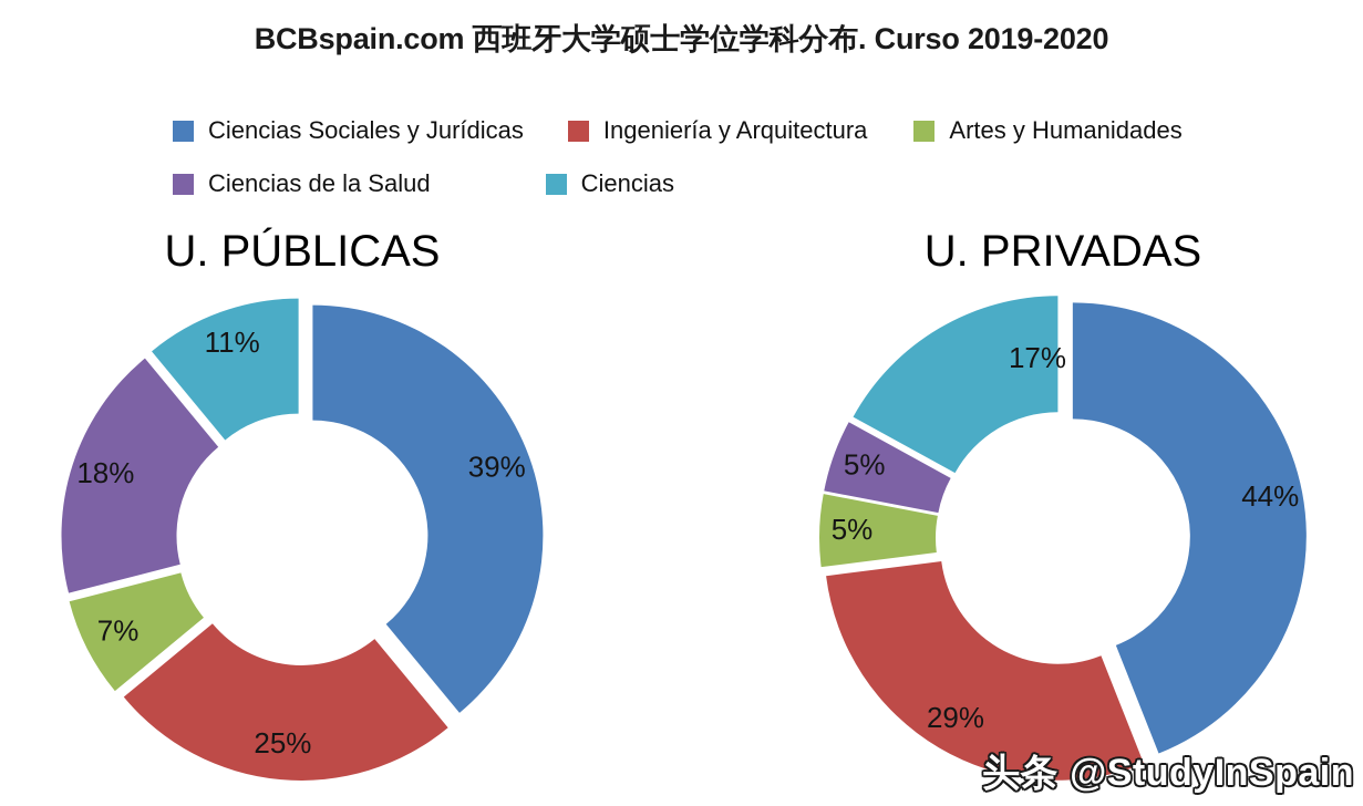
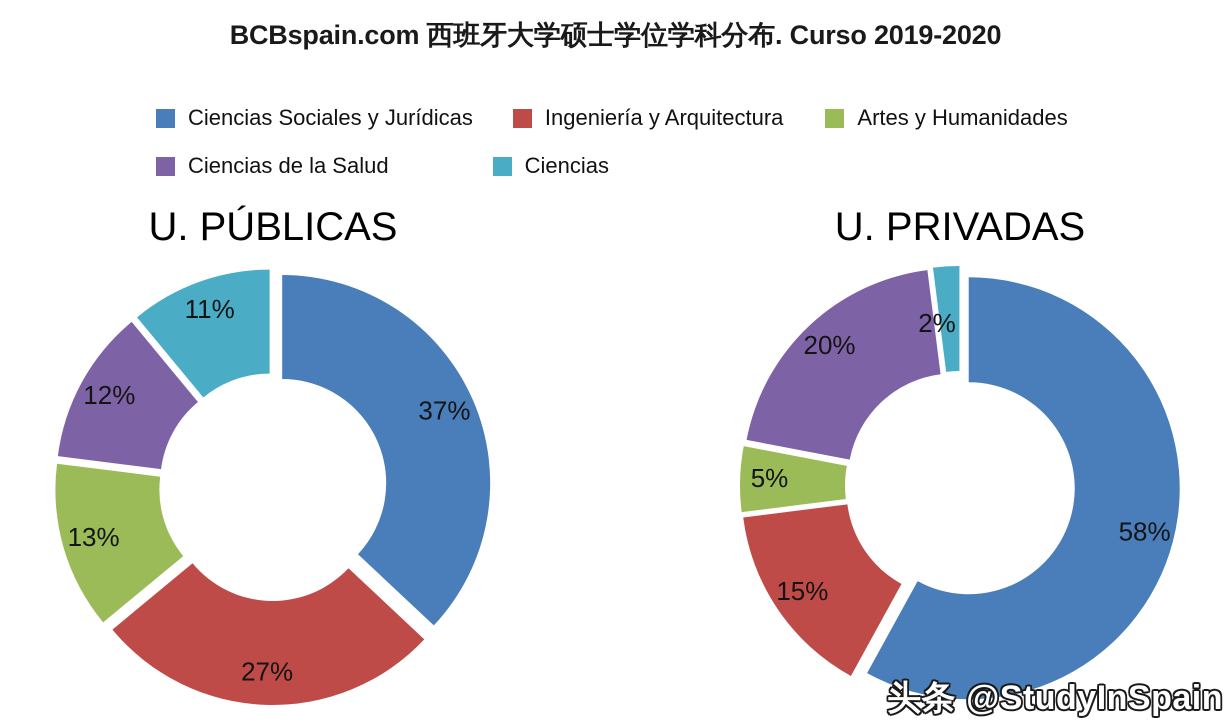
U. PÚBLICAS/Ciencias Sociales y Jurídicas: 39% -> 37%
U. PÚBLICAS/Ingeniería y Arquitectura: 25% -> 27%
U. PÚBLICAS/Artes y Humanidades: 7% -> 13%
U. PÚBLICAS/Ciencias de la Salud: 18% -> 12%
U. PRIVADAS/Ciencias Sociales y Jurídicas: 44% -> 58%
U. PRIVADAS/Ingeniería y Arquitectura: 29% -> 15%
U. PRIVADAS/Ciencias de la Salud: 5% -> 20%
U. PRIVADAS/Ciencias: 17% -> 2%
